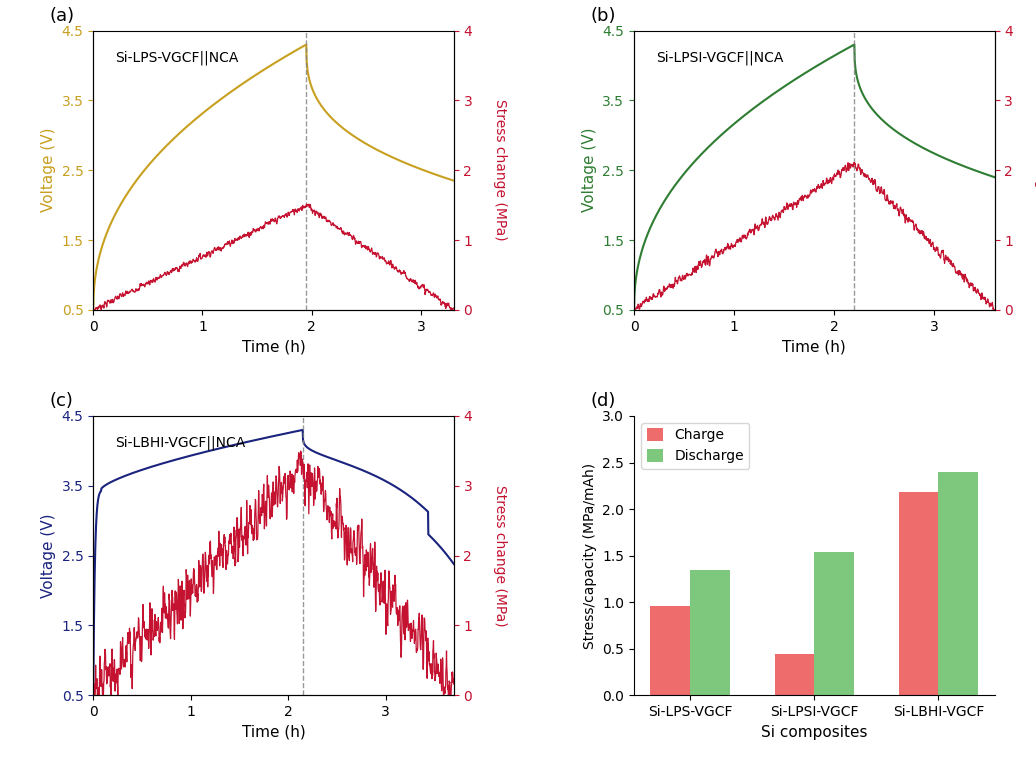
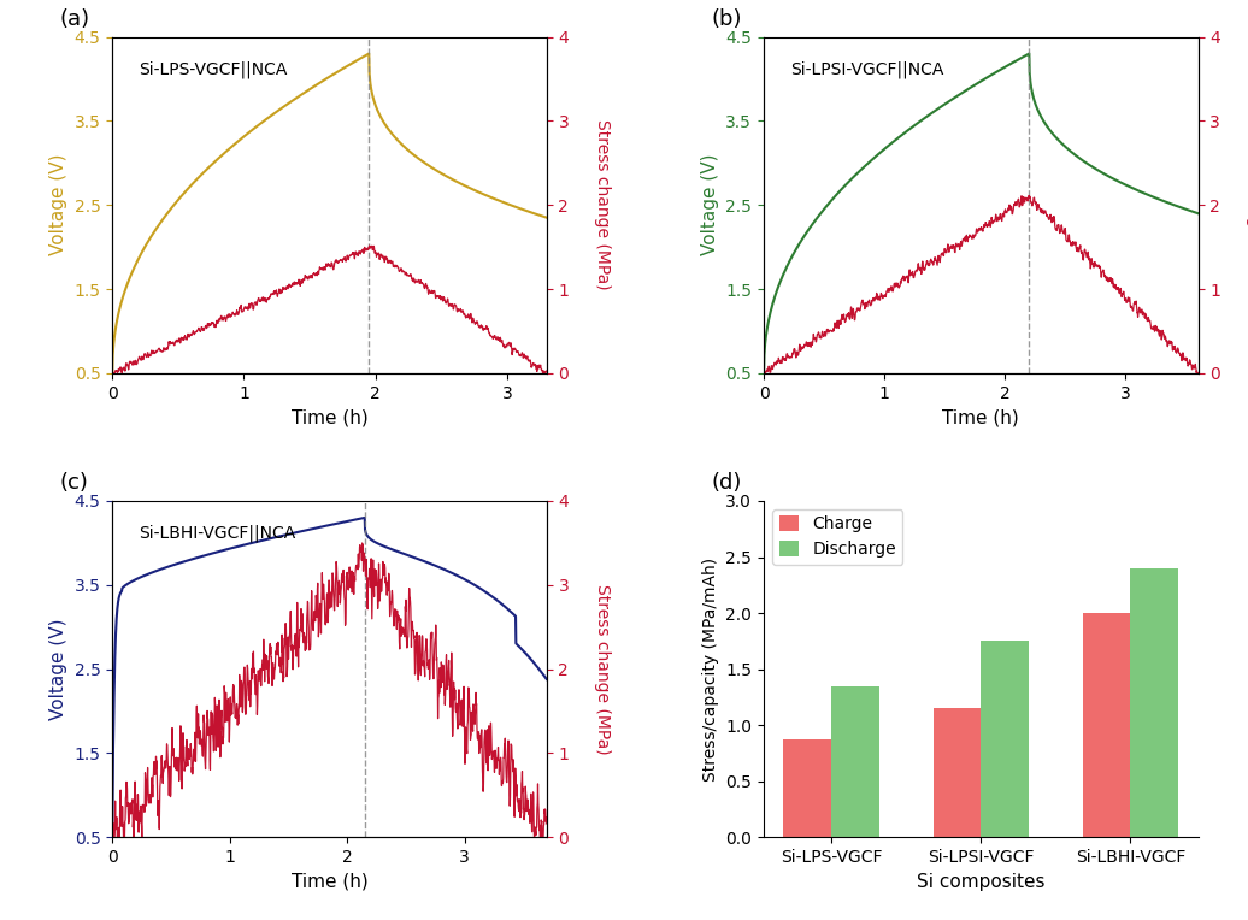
Charge/Si-LPS-VGCF: 0.96 -> 0.87
Charge/Si-LPSI-VGCF: 0.44 -> 1.15
Discharge/Si-LPSI-VGCF: 1.54 -> 1.75
Charge/Si-LBHI-VGCF: 2.18 -> 2.00
